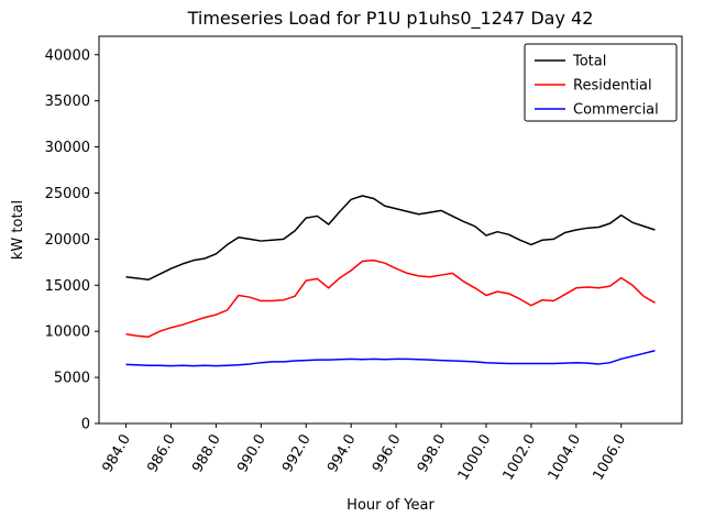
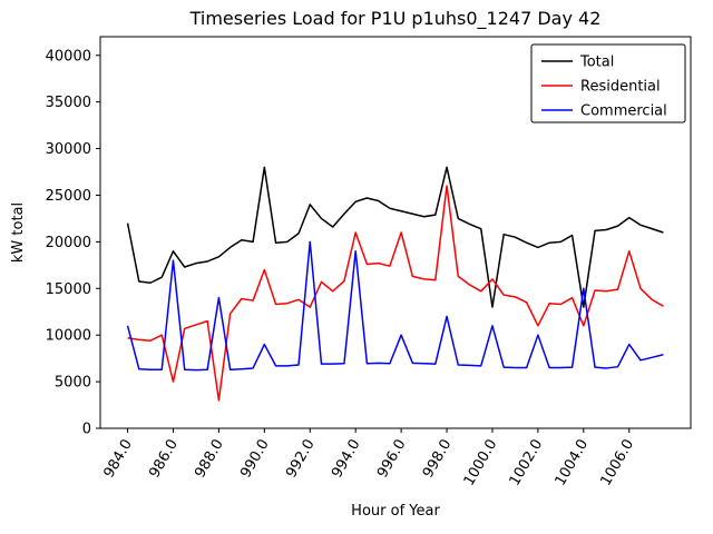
Total/984.0: 16000 -> 22000
Commercial/984.0: 6000 -> 11000
Total/986.0: 17000 -> 19000
Residential/986.0: 10000 -> 5000
Commercial/986.0: 6000 -> 18000
Residential/988.0: 12000 -> 3000
Commercial/988.0: 6000 -> 14000
Total/990.0: 20000 -> 28000
Residential/990.0: 13000 -> 17000
Commercial/990.0: 7000 -> 9000
Total/992.0: 22000 -> 24000
Residential/992.0: 16000 -> 13000
Commercial/992.0: 7000 -> 20000
Residential/994.0: 17000 -> 21000
Commercial/994.0: 7000 -> 19000
Residential/996.0: 17000 -> 21000
Commercial/996.0: 7000 -> 10000
Total/998.0: 23000 -> 28000
Residential/998.0: 16000 -> 26000
Commercial/998.0: 7000 -> 12000
Total/1000.0: 20000 -> 13000
Residential/1000.0: 14000 -> 16000
Commercial/1000.0: 7000 -> 11000
Residential/1002.0: 13000 -> 11000
Commercial/1002.0: 6000 -> 10000
Total/1004.0: 21000 -> 13000
Residential/1004.0: 15000 -> 11000
Commercial/1004.0: 7000 -> 15000
Residential/1006.0: 16000 -> 19000
Commercial/1006.0: 7000 -> 9000
